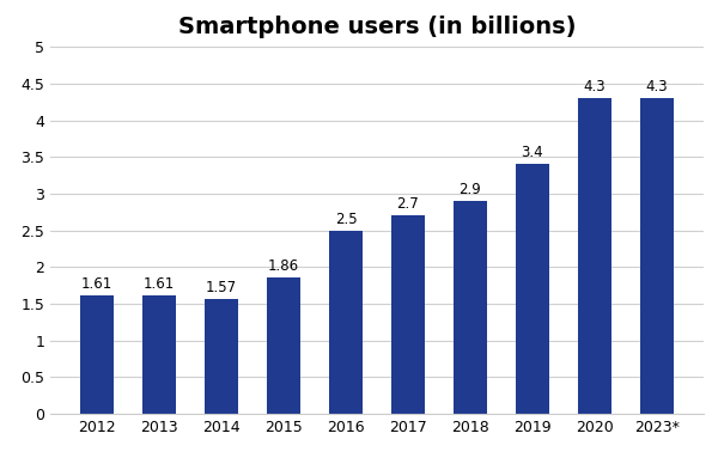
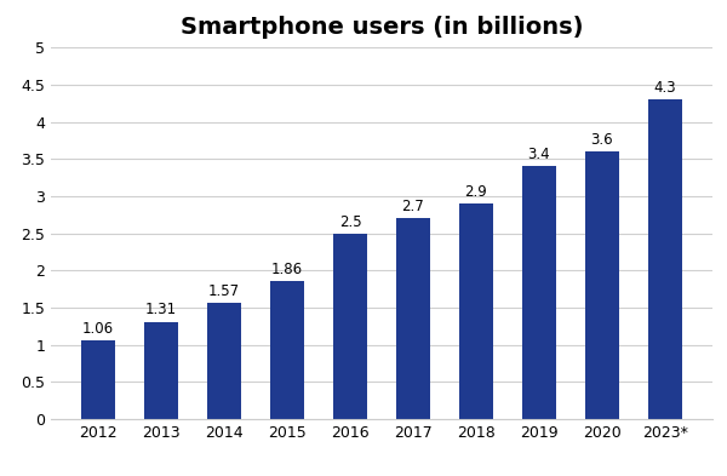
2012: 1.61 -> 1.06
2013: 1.61 -> 1.31
2020: 4.3 -> 3.6
